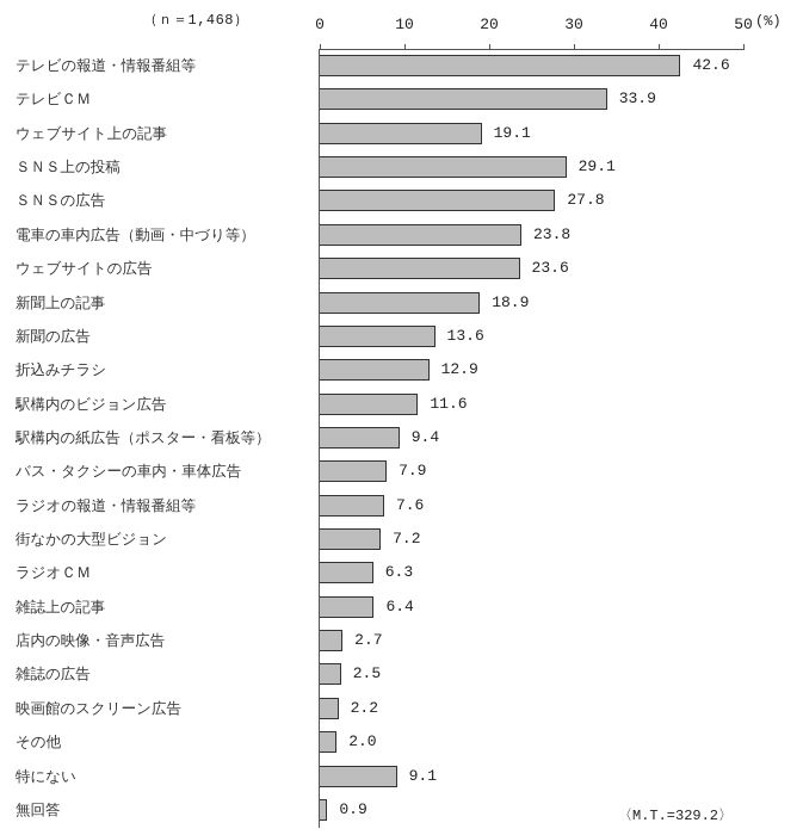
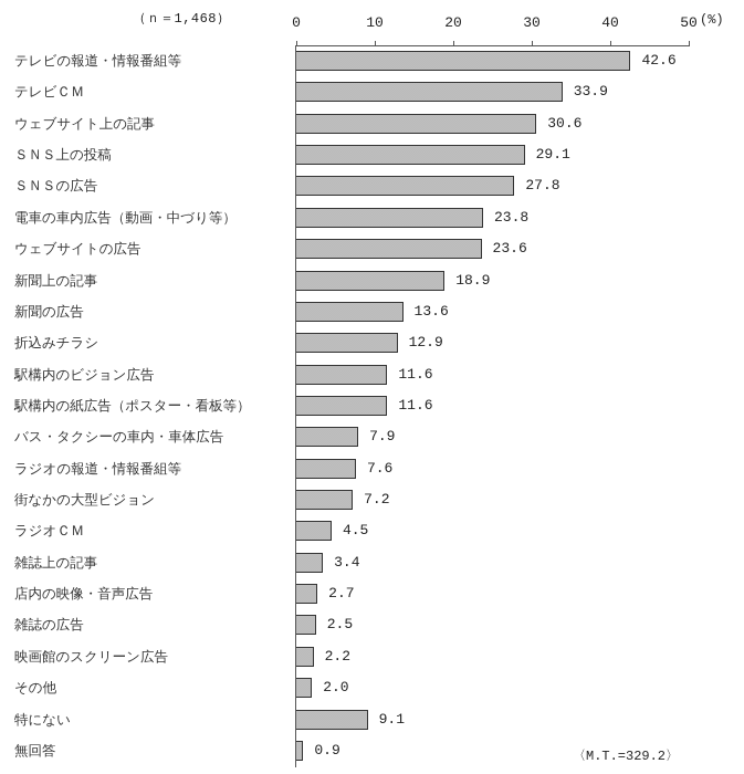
ウェブサイト上の記事: 19.1 -> 30.6
駅構内の紙広告（ポスター・看板等）: 9.4 -> 11.6
ラジオＣＭ: 6.3 -> 4.5
雑誌上の記事: 6.4 -> 3.4
